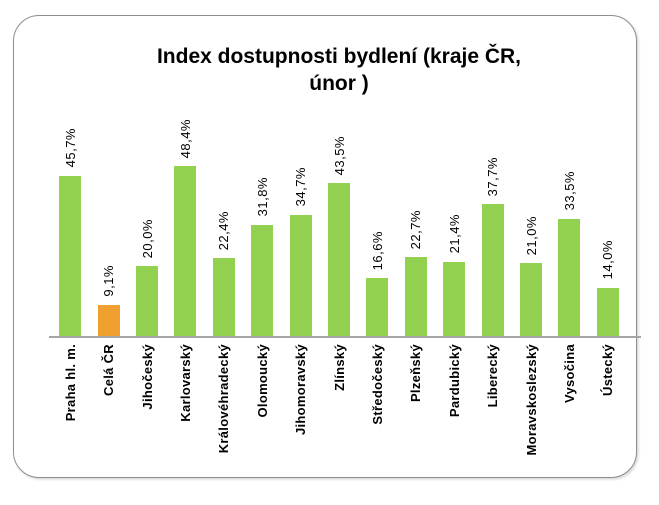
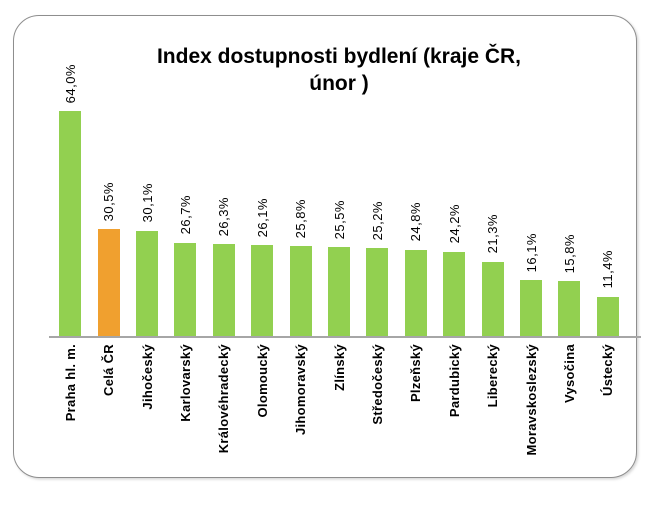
Praha hl. m.: 45,7% -> 64,0%
Celá ČR: 9,1% -> 30,5%
Jihočeský: 20,0% -> 30,1%
Karlovarský: 48,4% -> 26,7%
Královéhradecký: 22,4% -> 26,3%
Olomoucký: 31,8% -> 26,1%
Jihomoravský: 34,7% -> 25,8%
Zlínský: 43,5% -> 25,5%
Středočeský: 16,6% -> 25,2%
Plzeňský: 22,7% -> 24,8%
Pardubický: 21,4% -> 24,2%
Liberecký: 37,7% -> 21,3%
Moravskoslezský: 21,0% -> 16,1%
Vysočina: 33,5% -> 15,8%
Ústecký: 14,0% -> 11,4%
